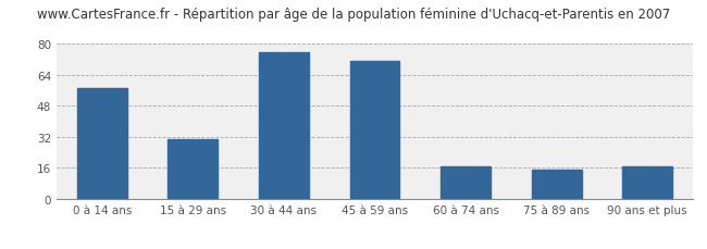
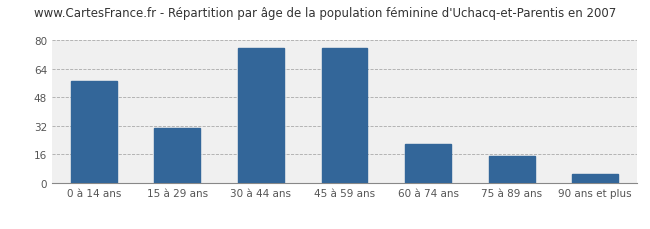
45 à 59 ans: 71 -> 76
60 à 74 ans: 17 -> 22
90 ans et plus: 17 -> 5
